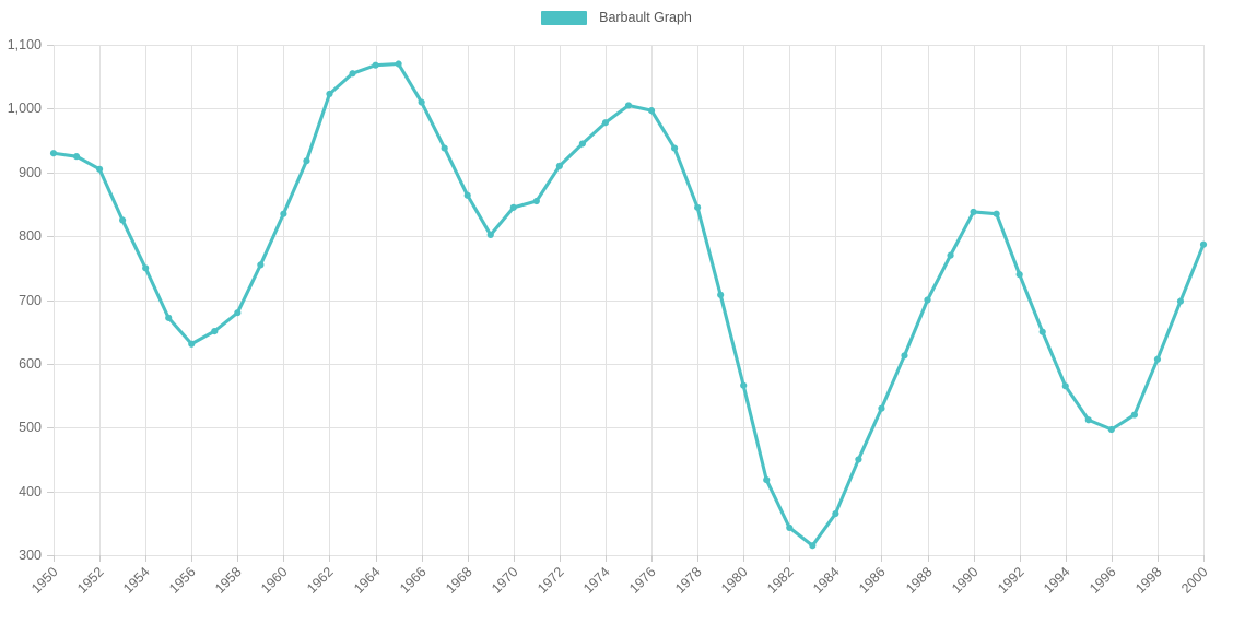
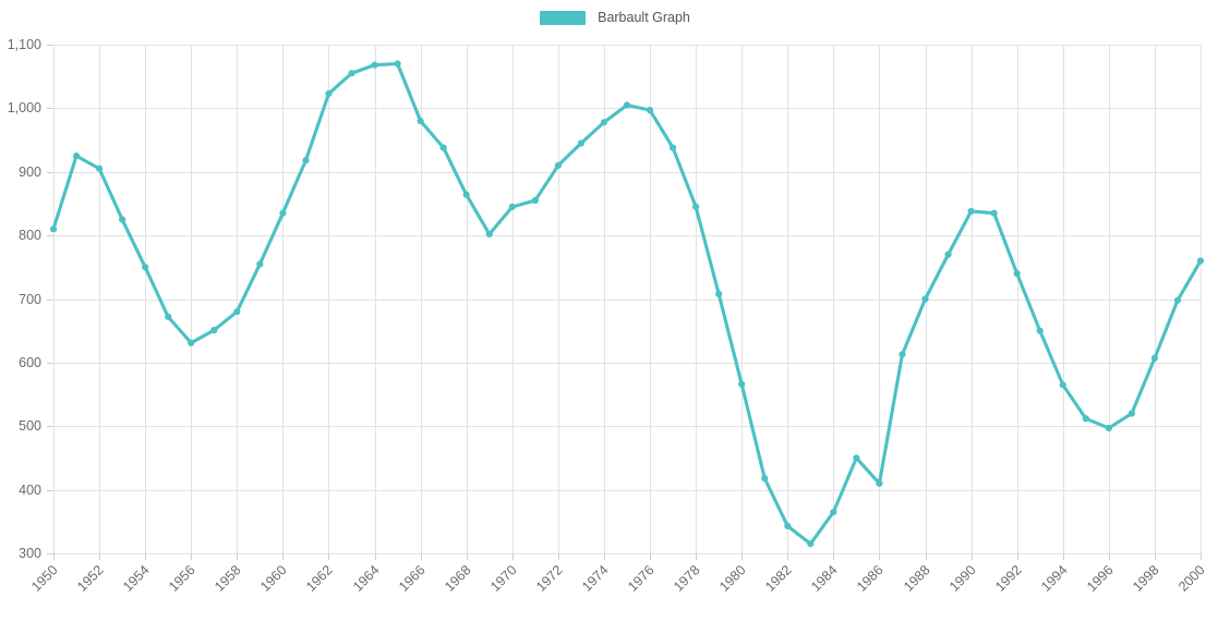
1950: 930 -> 810
1966: 1010 -> 980
1986: 530 -> 410
2000: 790 -> 760
